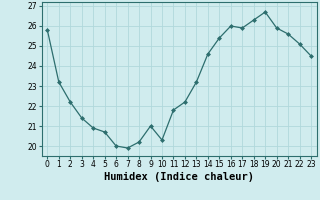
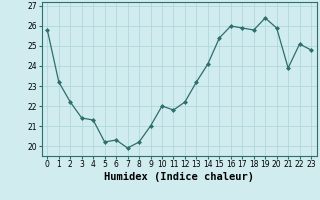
4: 20.9 -> 21.3
5: 20.7 -> 20.2
6: 20.0 -> 20.3
10: 20.3 -> 22.0
14: 24.6 -> 24.1
18: 26.3 -> 25.8
19: 26.7 -> 26.4
21: 25.6 -> 23.9
23: 24.5 -> 24.8
